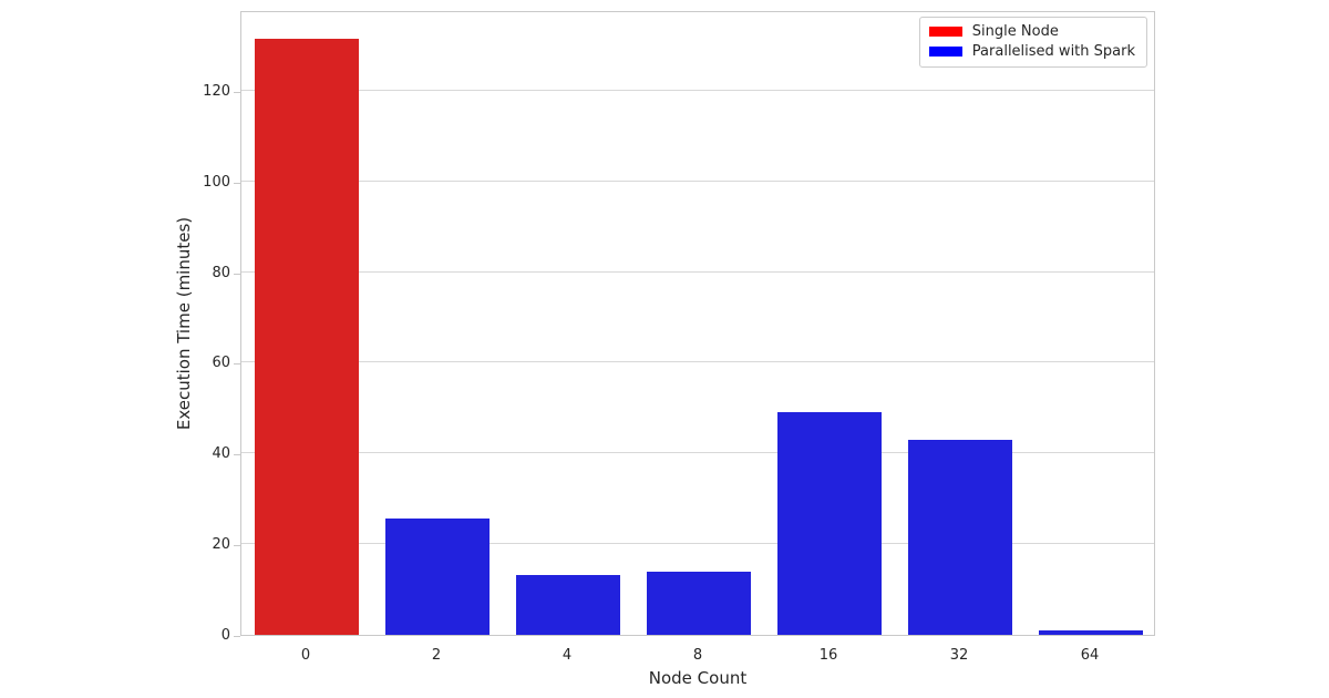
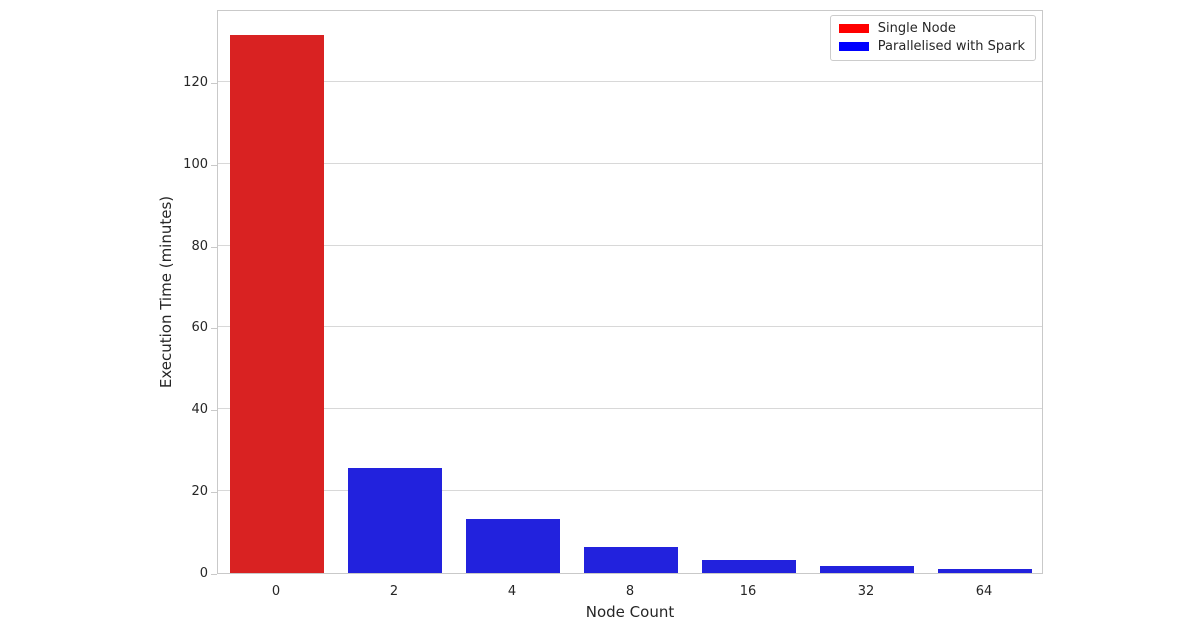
8: 14 -> 6
16: 49 -> 3
32: 43 -> 2
